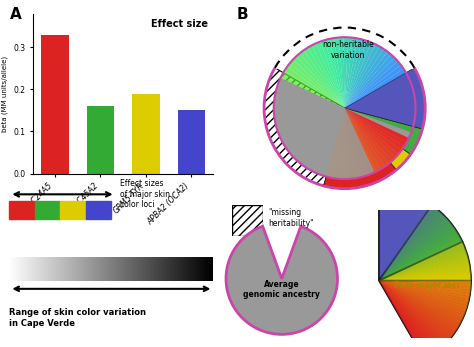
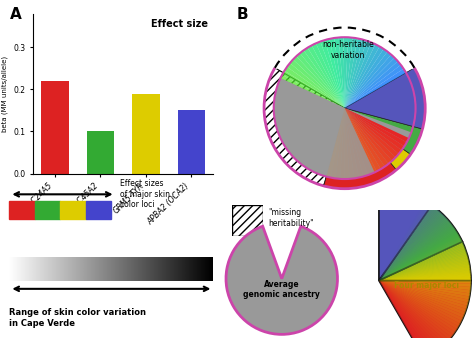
SLC24A5: 0.33 -> 0.22
SLC45A2: 0.16 -> 0.10
